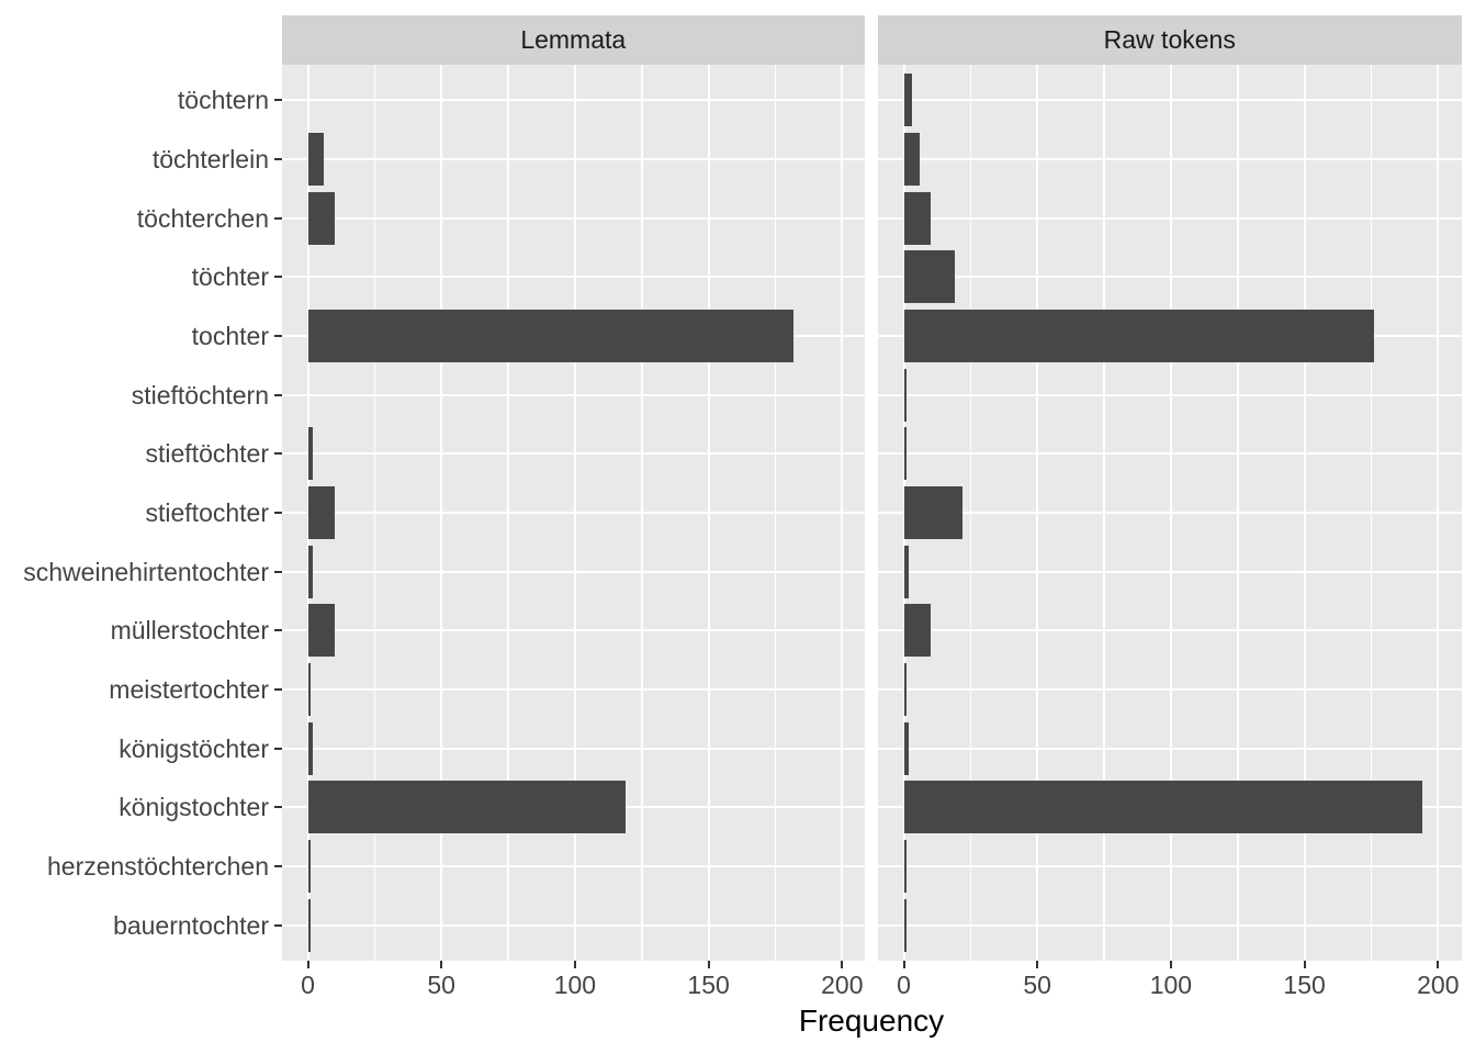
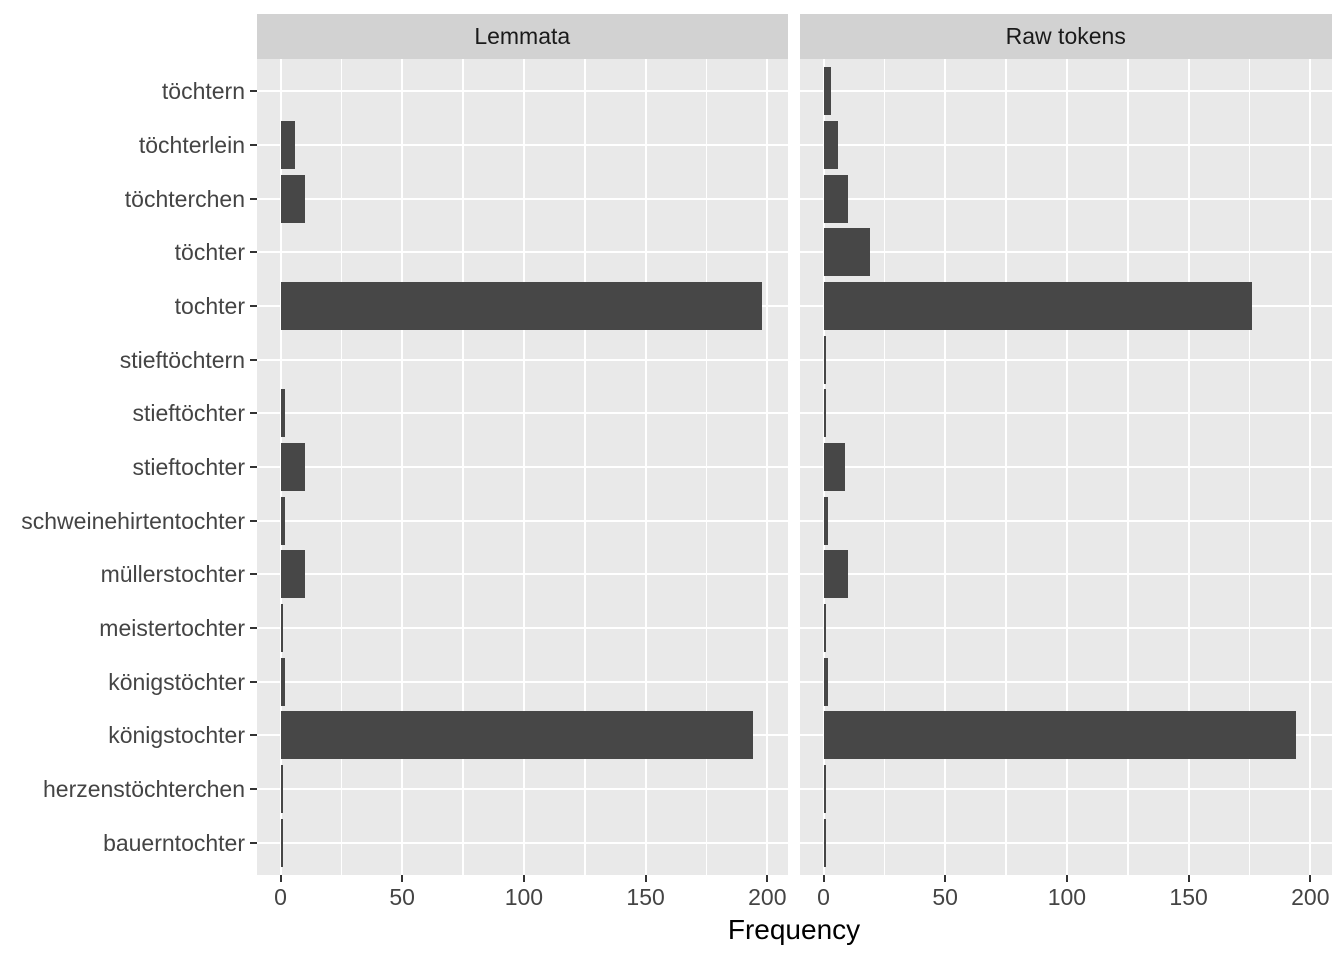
Lemmata/tochter: 182 -> 198
Raw tokens/stieftochter: 22 -> 9
Lemmata/königstochter: 119 -> 194
